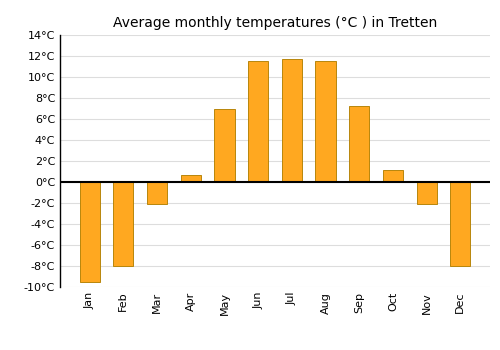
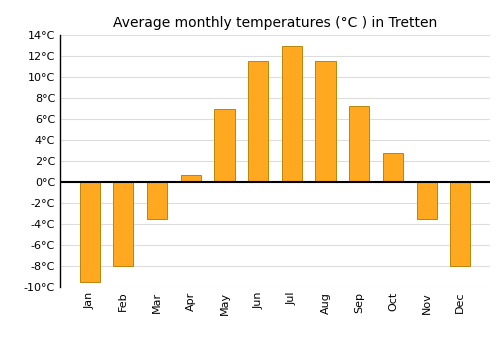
Mar: -2.1°C -> -3.5°C
Jul: 11.7°C -> 13.0°C
Oct: 1.1°C -> 2.8°C
Nov: -2.1°C -> -3.5°C
